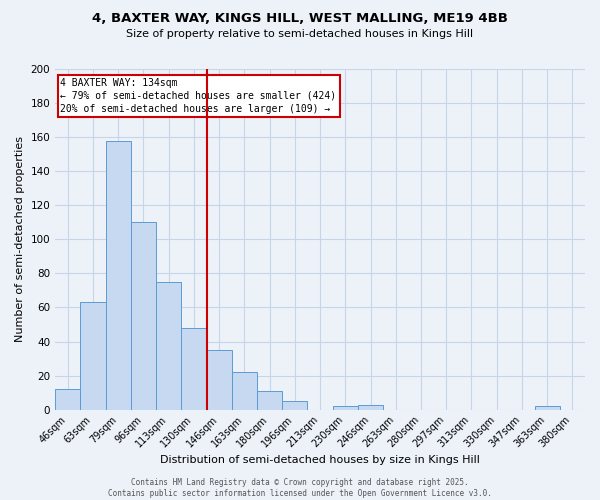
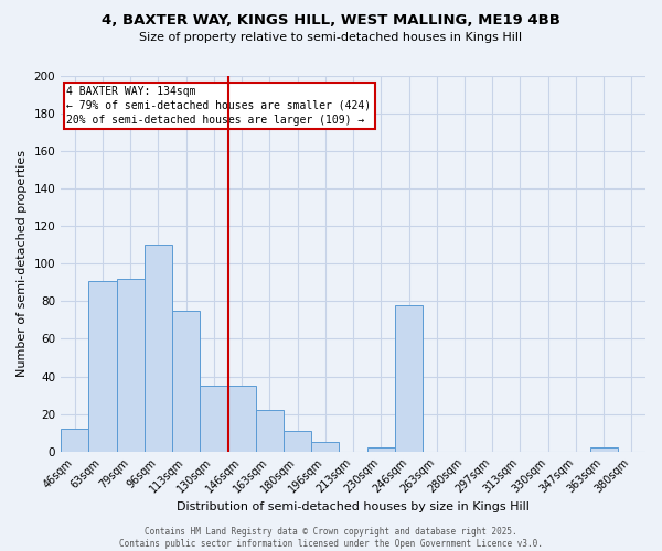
63sqm: 63 -> 91
79sqm: 158 -> 92
130sqm: 48 -> 35
246sqm: 3 -> 78
